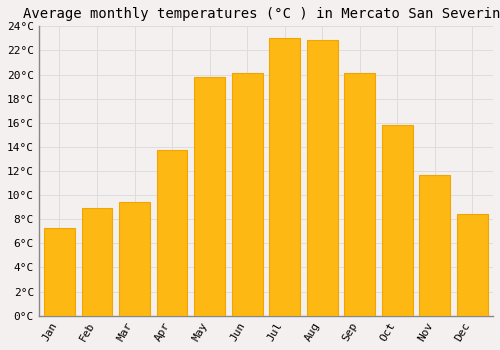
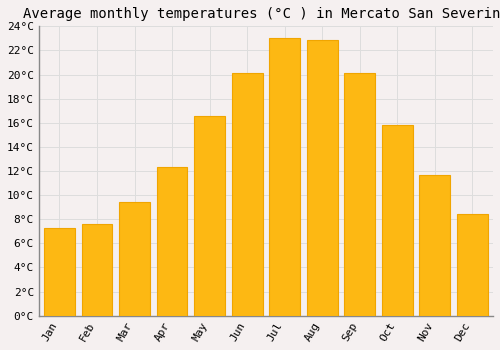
Feb: 8.9°C -> 7.6°C
Apr: 13.7°C -> 12.3°C
May: 19.8°C -> 16.6°C
